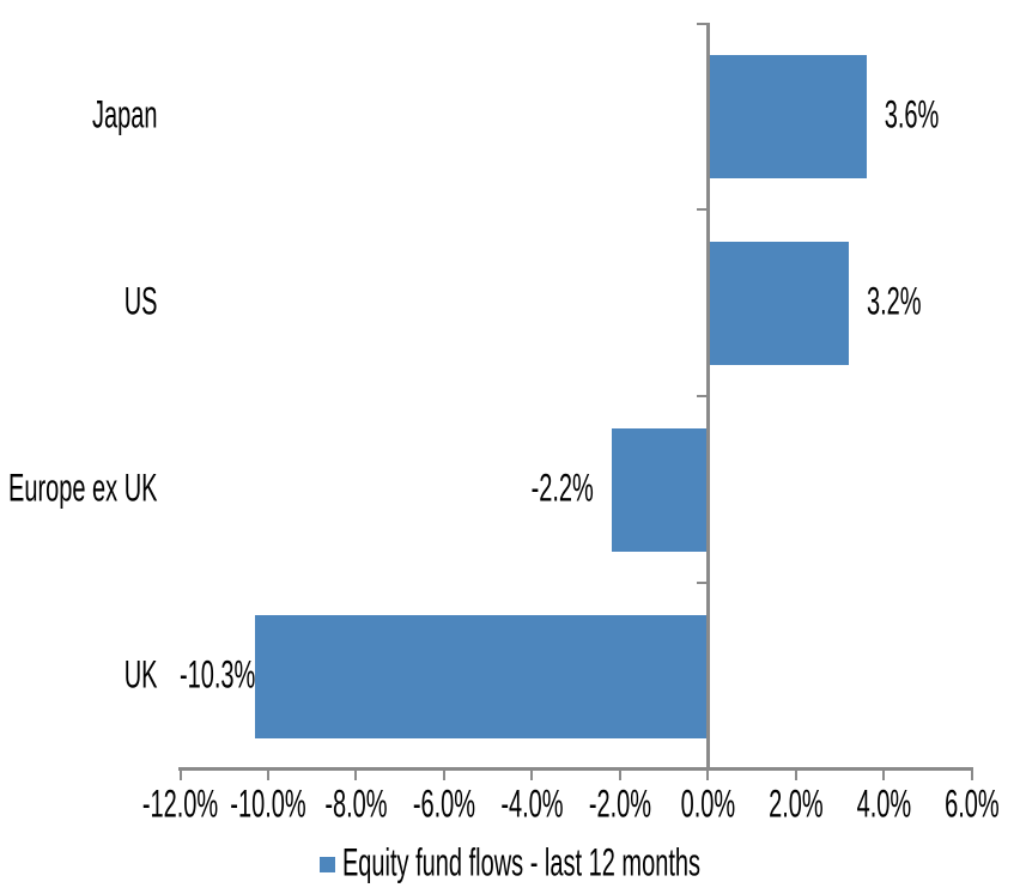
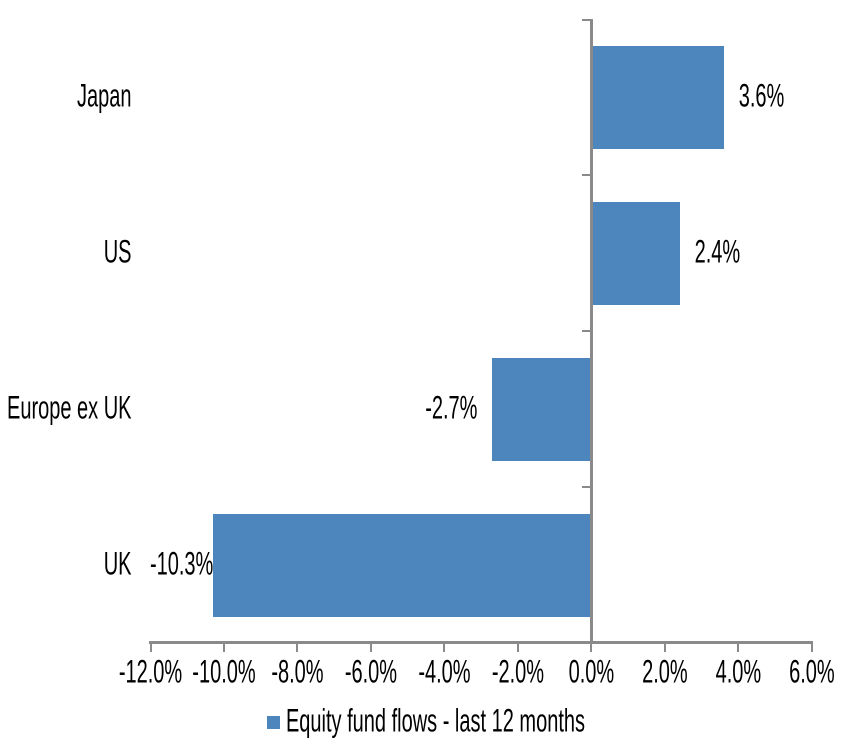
US: 3.2% -> 2.4%
Europe ex UK: -2.2% -> -2.7%
